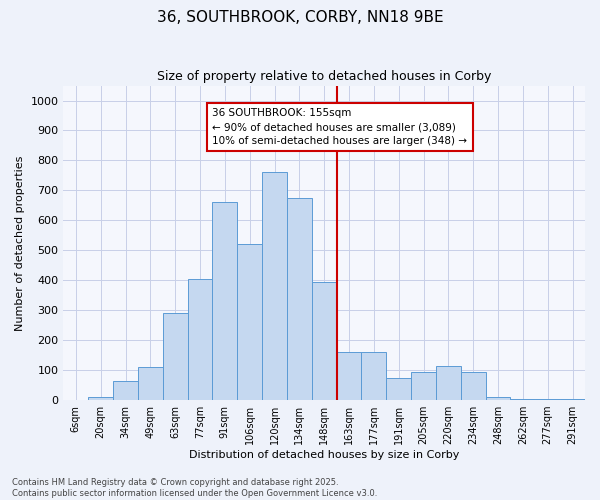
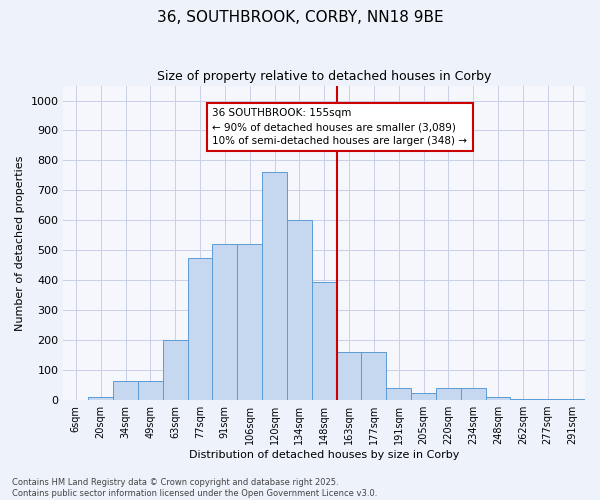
49sqm: 110 -> 63
63sqm: 290 -> 200
77sqm: 405 -> 475
91sqm: 660 -> 520
134sqm: 675 -> 600
191sqm: 75 -> 42
205sqm: 95 -> 25
220sqm: 115 -> 42
234sqm: 95 -> 42
